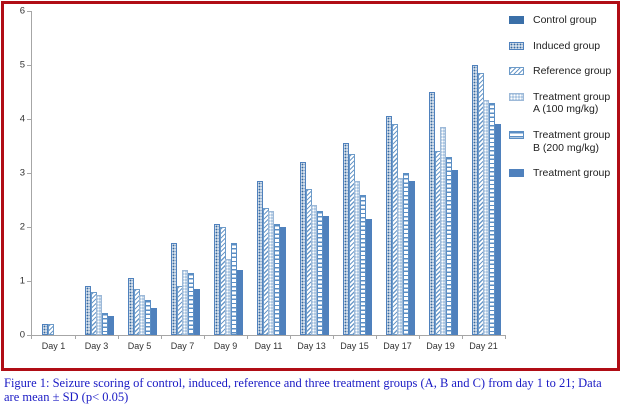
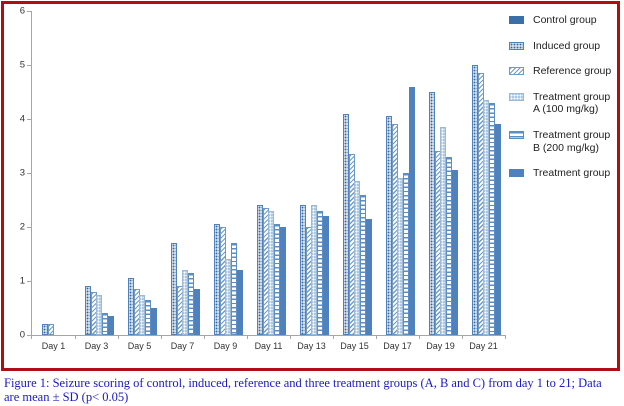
Induced group/Day 11: 2.9 -> 2.4
Induced group/Day 13: 3.2 -> 2.4
Reference group/Day 13: 2.7 -> 2.0
Induced group/Day 15: 3.5 -> 4.1
Treatment group/Day 17: 2.9 -> 4.6
